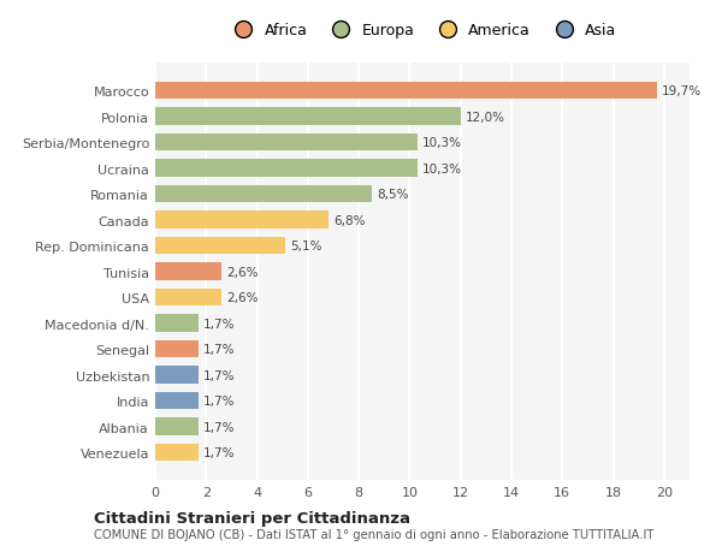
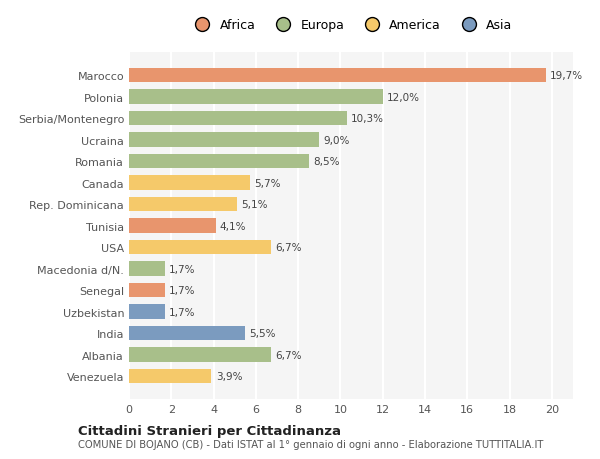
Ucraina: 10,3% -> 9,0%
Canada: 6,8% -> 5,7%
Tunisia: 2,6% -> 4,1%
USA: 2,6% -> 6,7%
India: 1,7% -> 5,5%
Albania: 1,7% -> 6,7%
Venezuela: 1,7% -> 3,9%
